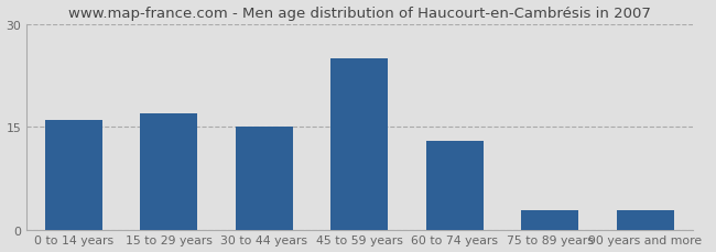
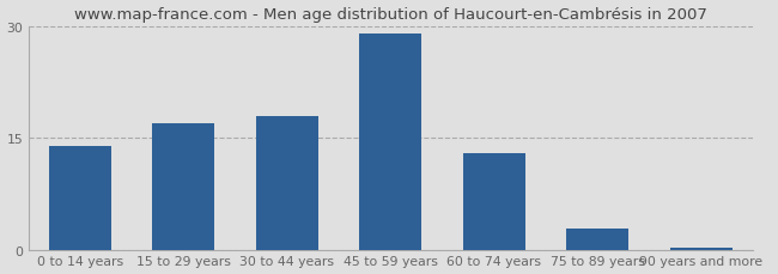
0 to 14 years: 16.0 -> 14.0
30 to 44 years: 15.0 -> 18.0
45 to 59 years: 25.0 -> 29.0
90 years and more: 3.0 -> 0.3
